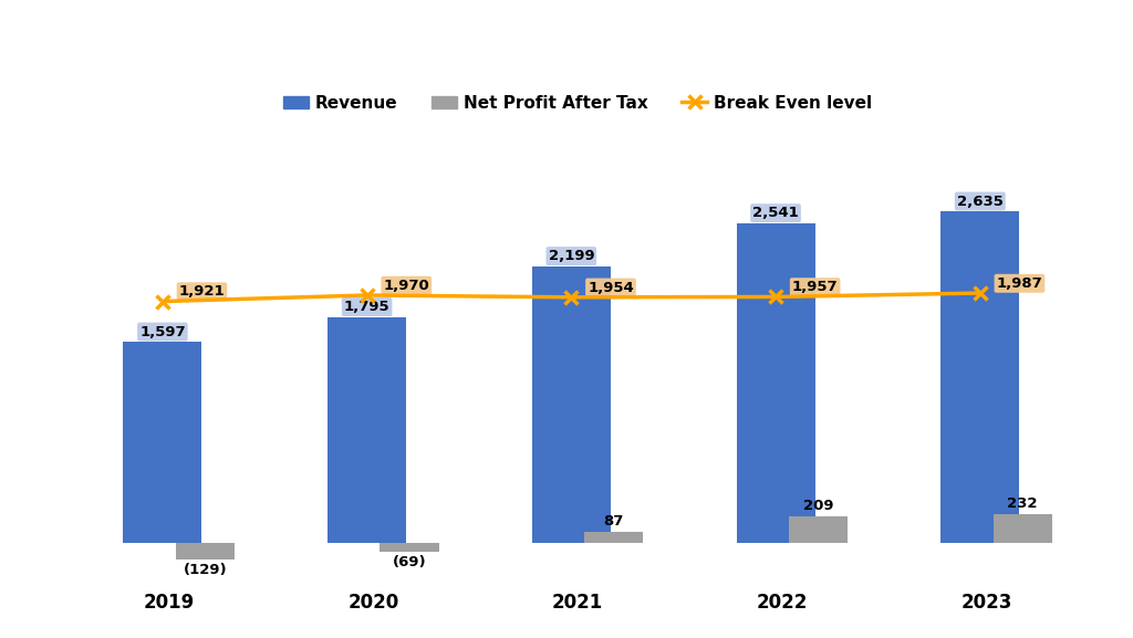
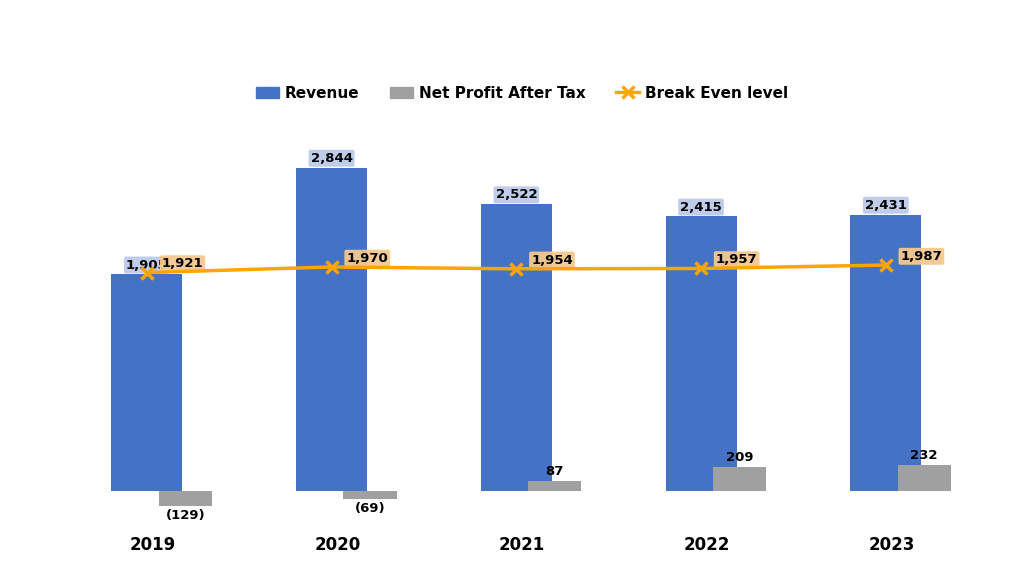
Revenue/2019: 1,597 -> 1,905
Revenue/2020: 1,795 -> 2,844
Revenue/2021: 2,199 -> 2,522
Revenue/2022: 2,541 -> 2,415
Revenue/2023: 2,635 -> 2,431
